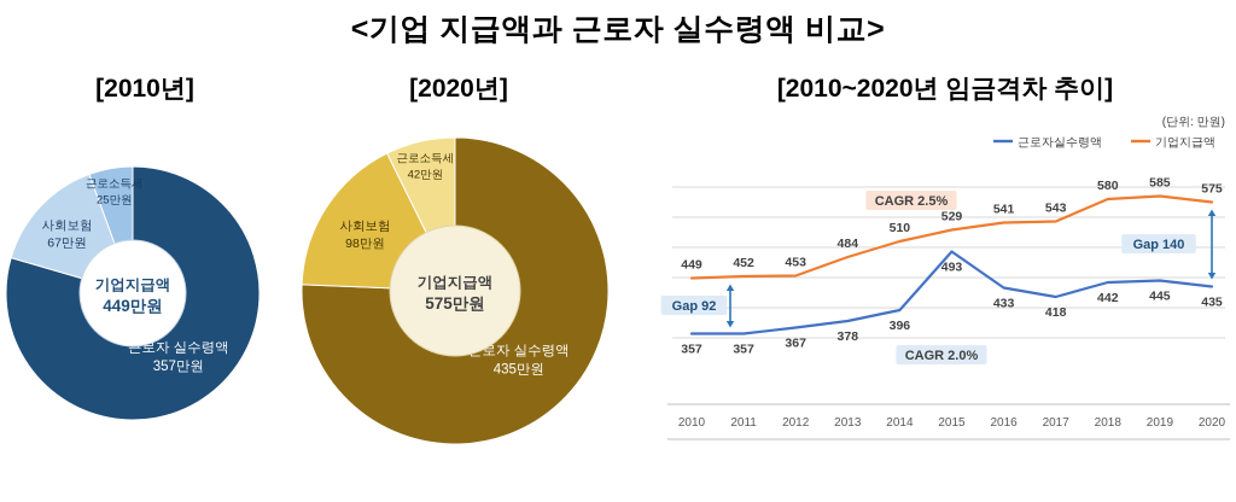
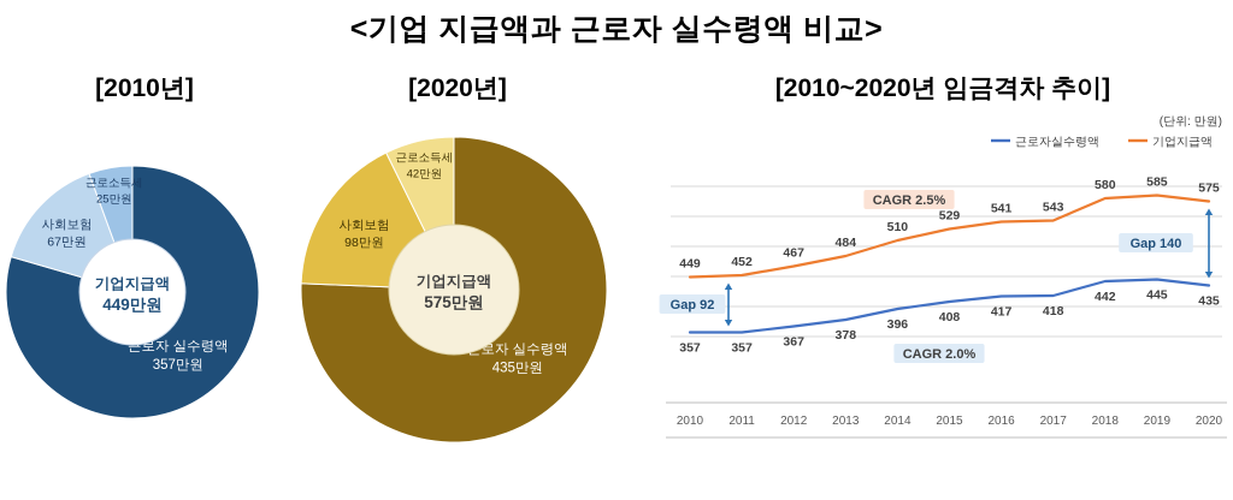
[2010~2020년 임금격차 추이]/기업지급액/2012: 453 -> 467
[2010~2020년 임금격차 추이]/근로자실수령액/2015: 493 -> 408
[2010~2020년 임금격차 추이]/근로자실수령액/2016: 433 -> 417
